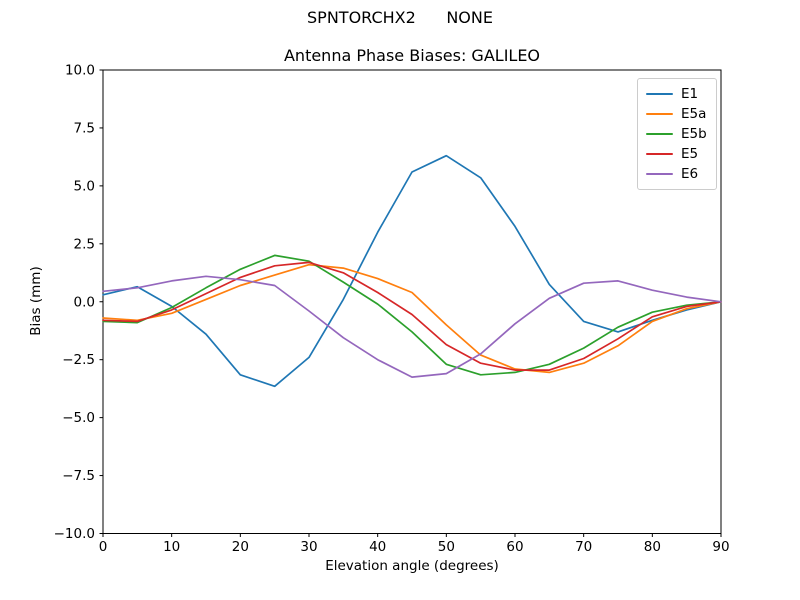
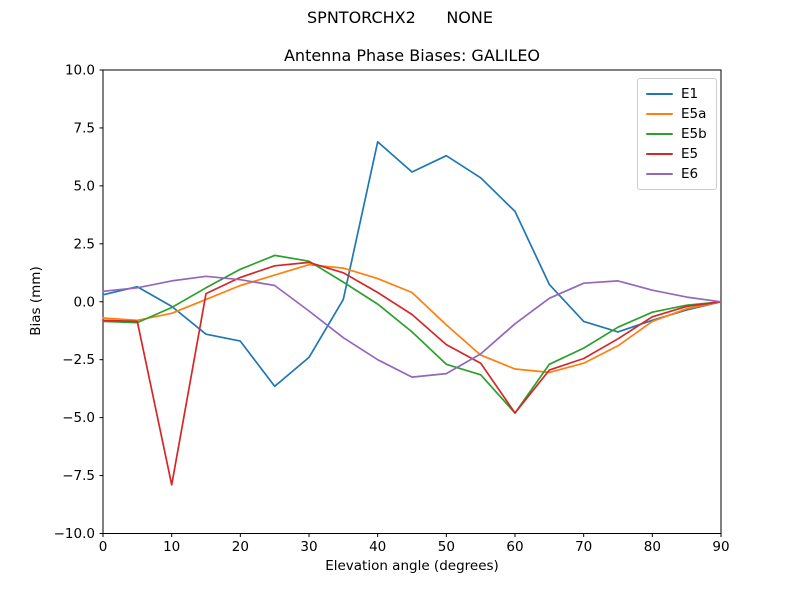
E5/10: -0.3 -> -7.9
E1/20: -3.1 -> -1.7
E1/40: 3.0 -> 6.9
E1/60: 3.2 -> 3.9
E5b/60: -3.0 -> -4.8
E5/60: -3.0 -> -4.8
